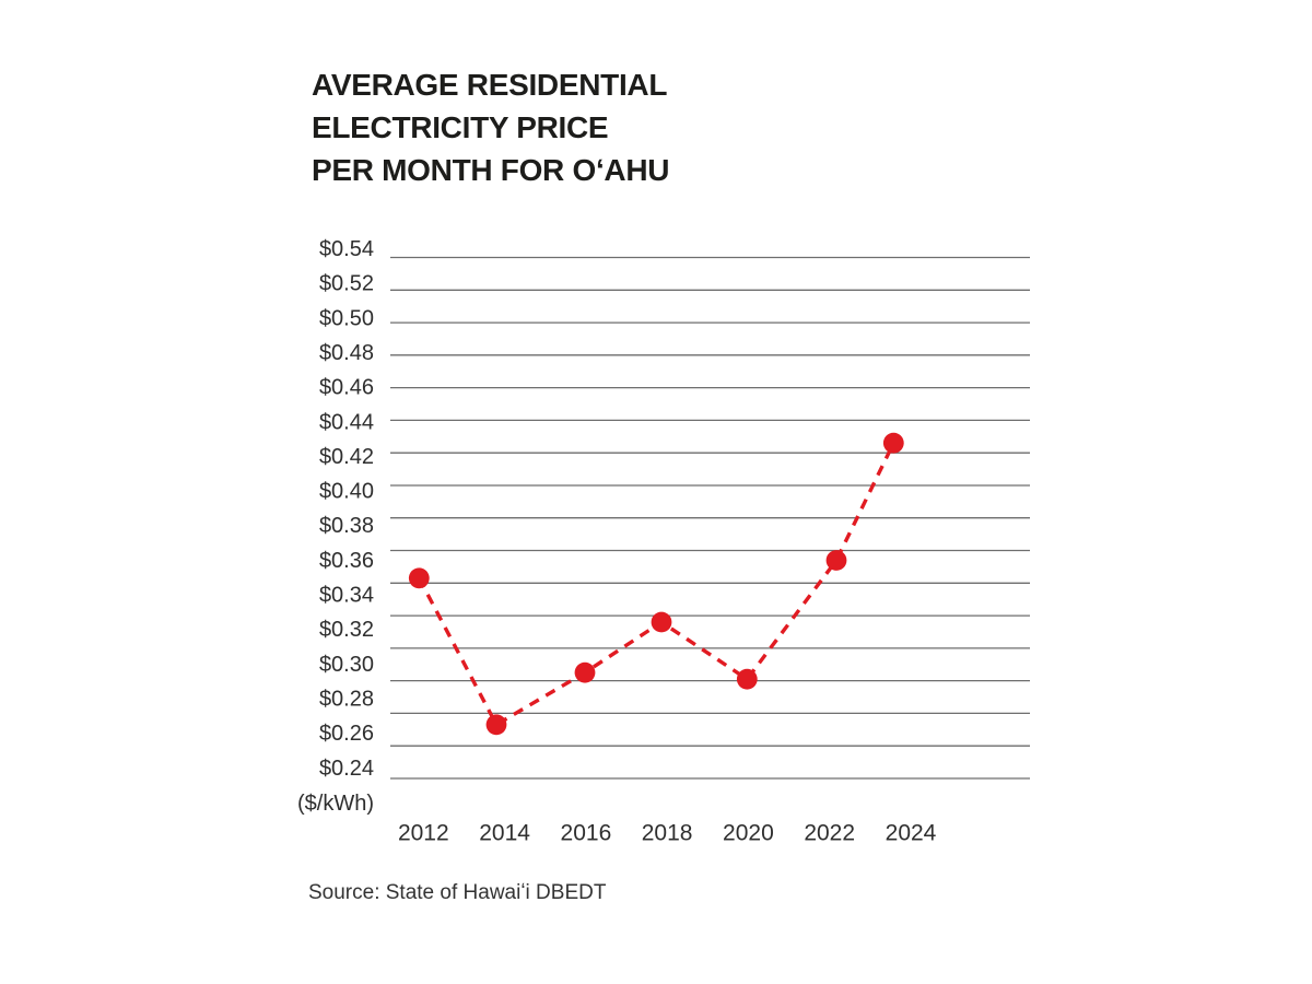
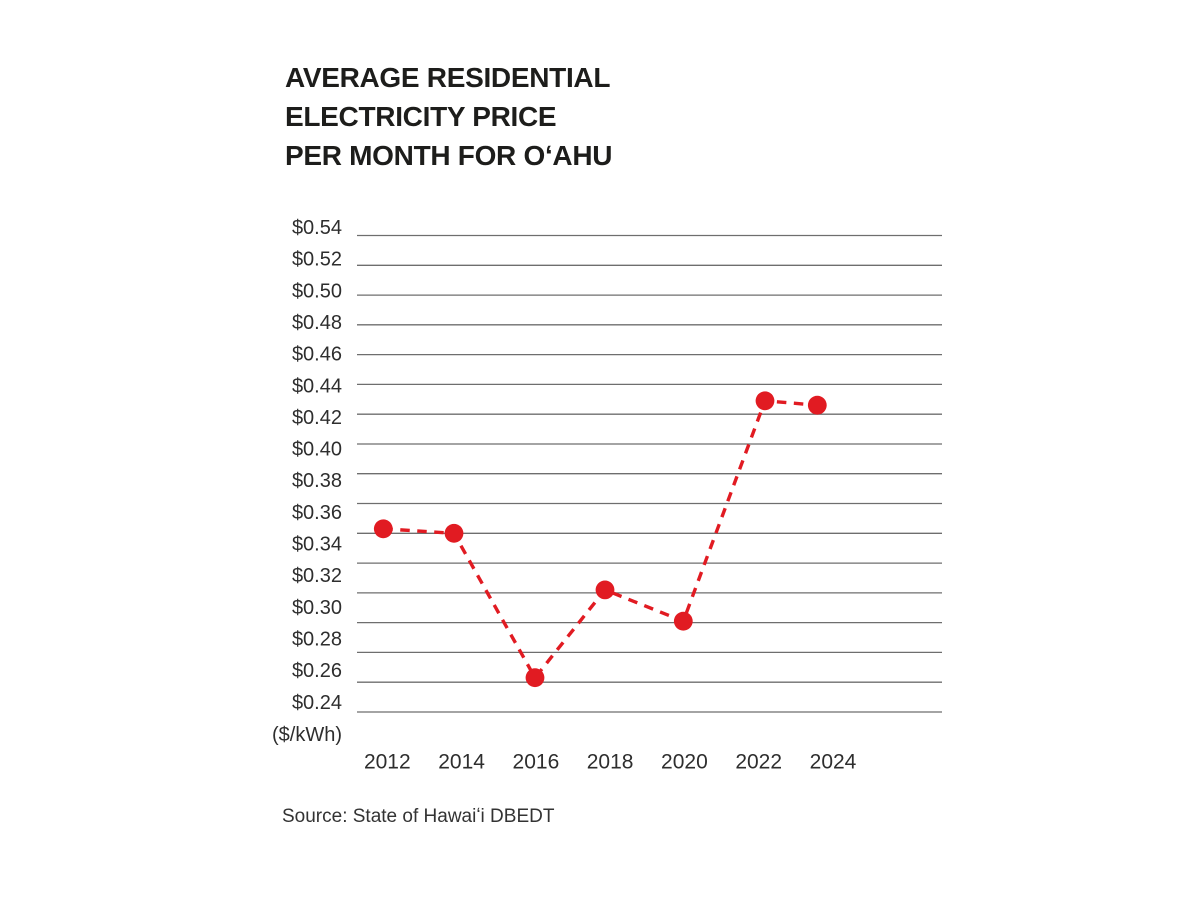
2014: $0.253 -> $0.340
2016: $0.285 -> $0.243
2018: $0.316 -> $0.302
2022: $0.354 -> $0.429
